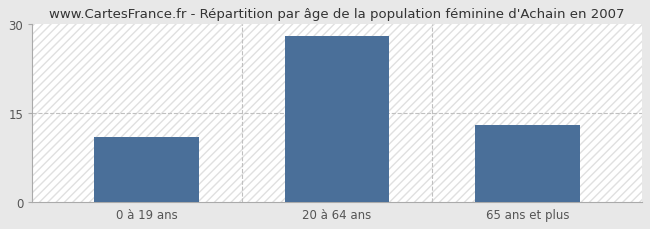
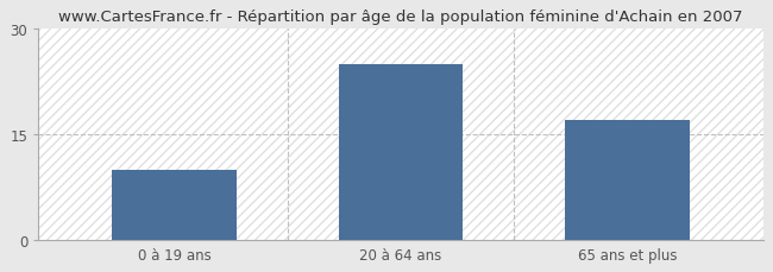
0 à 19 ans: 11 -> 10
20 à 64 ans: 28 -> 25
65 ans et plus: 13 -> 17
